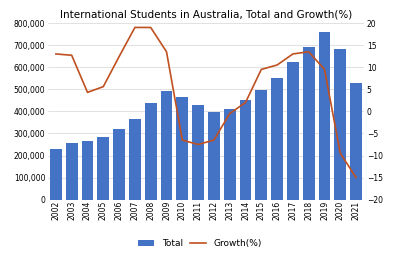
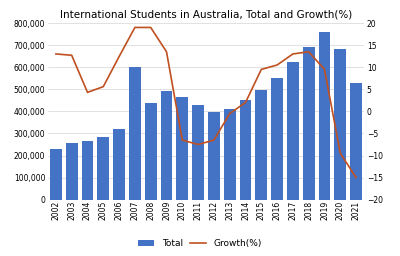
Total/2007: 365,000 -> 600,000
